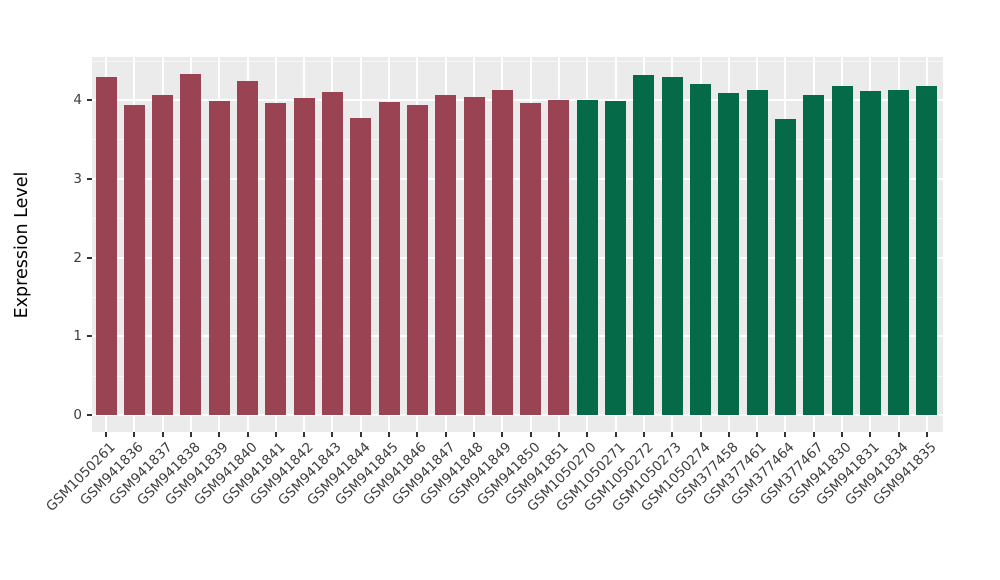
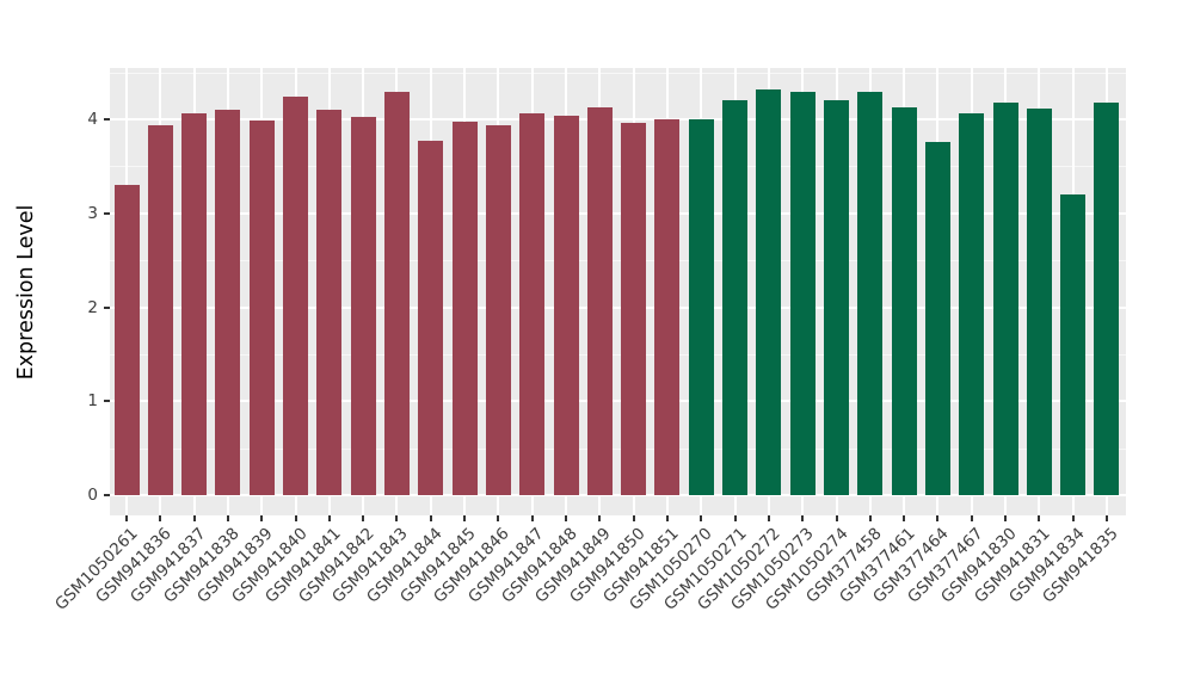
GSM1050261: 4.3 -> 3.3
GSM941838: 4.3 -> 4.1
GSM941841: 4.0 -> 4.1
GSM941843: 4.1 -> 4.3
GSM1050271: 4.0 -> 4.2
GSM377458: 4.1 -> 4.3
GSM941834: 4.1 -> 3.2
